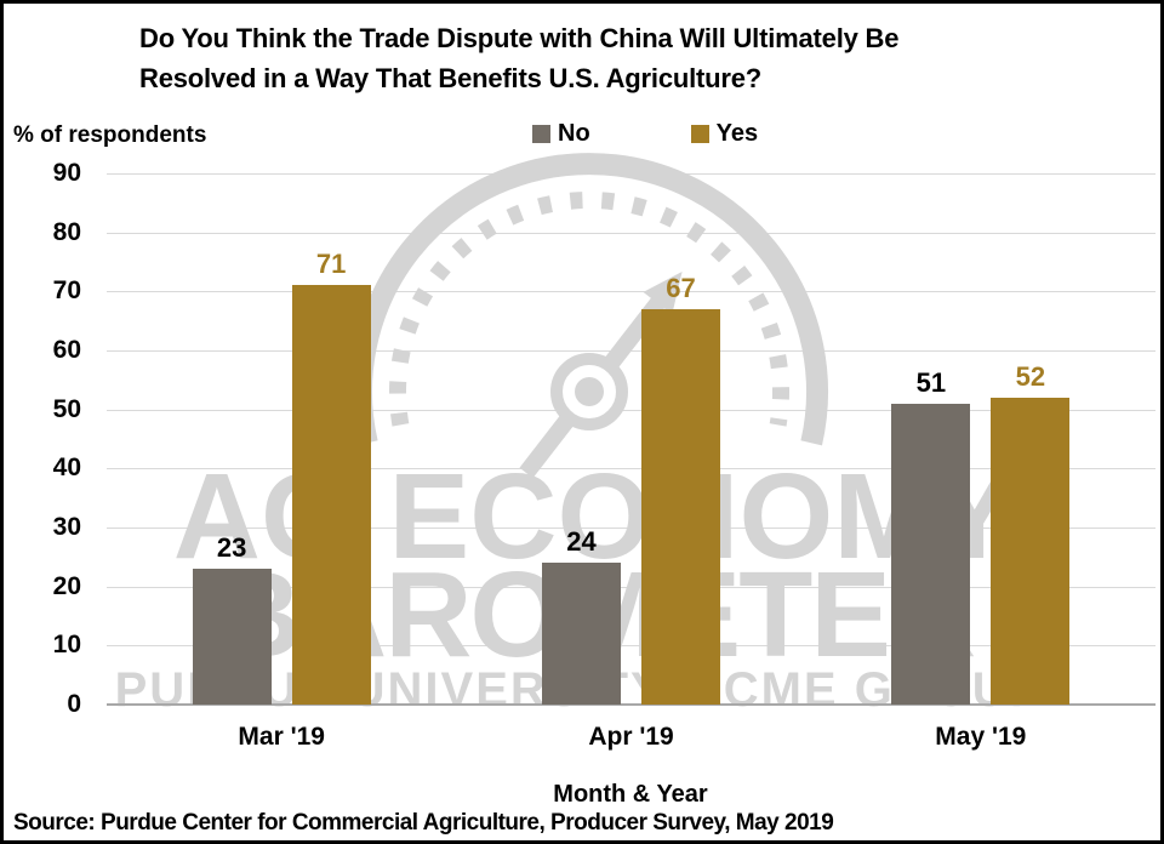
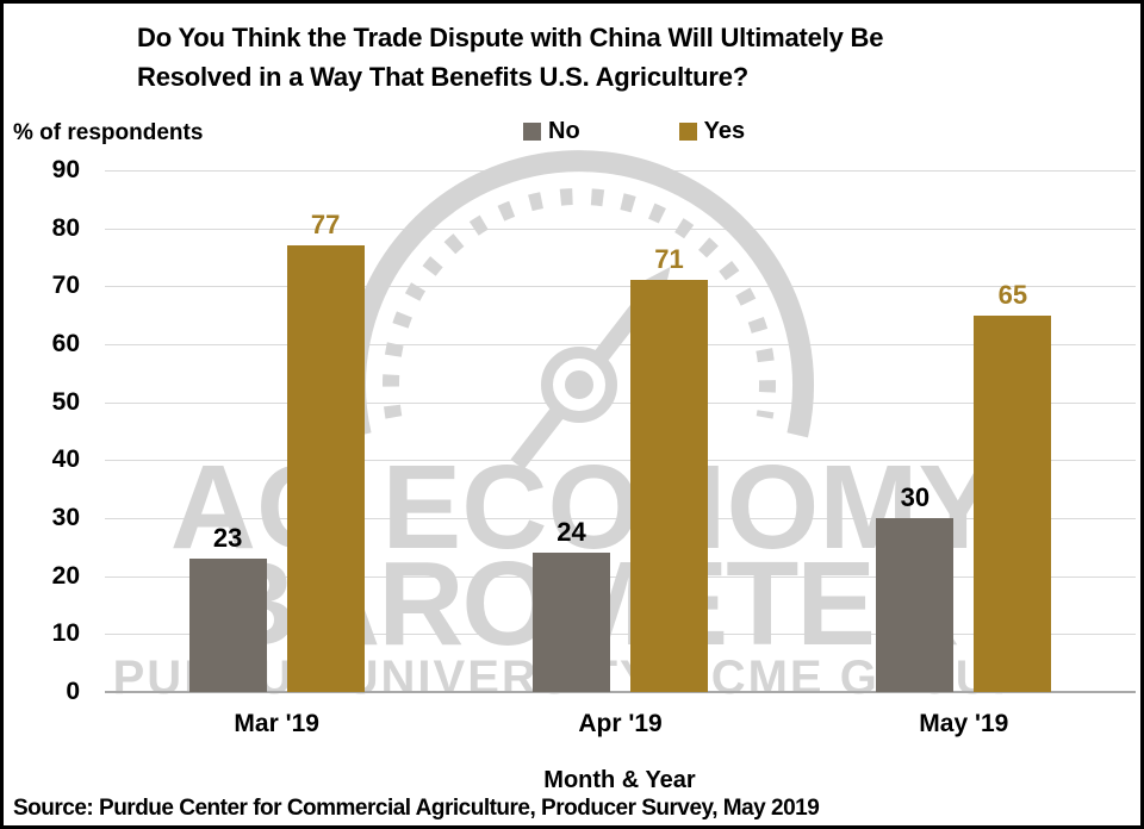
Yes/Mar '19: 71 -> 77
Yes/Apr '19: 67 -> 71
No/May '19: 51 -> 30
Yes/May '19: 52 -> 65
